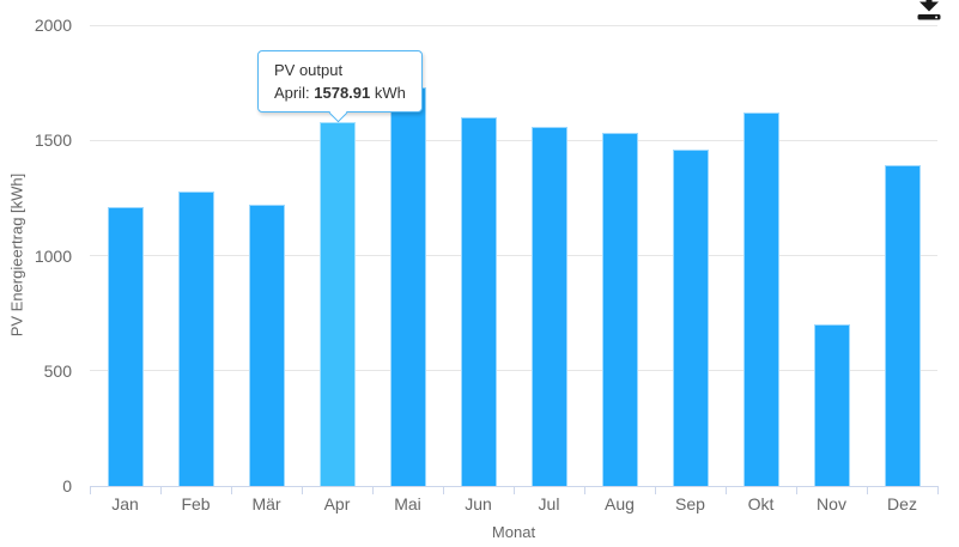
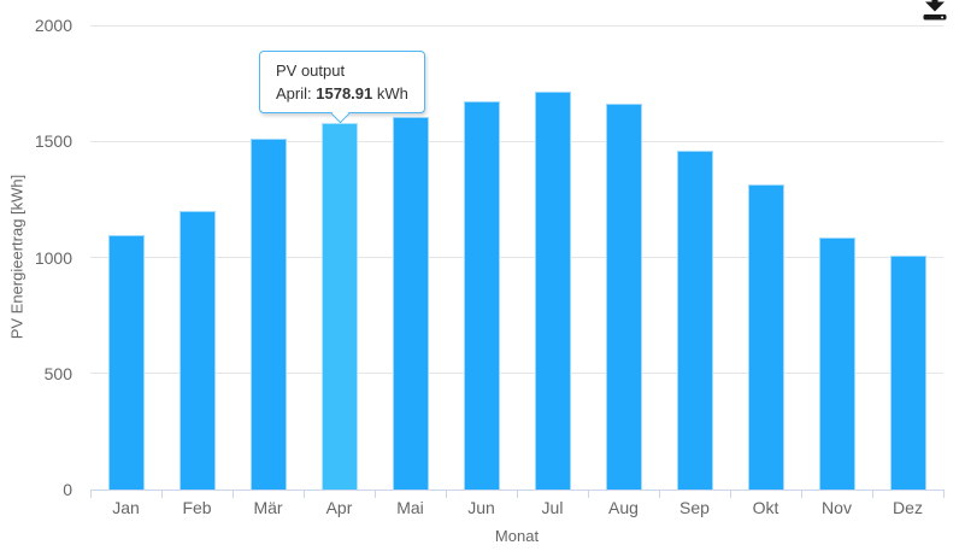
Jan: 1210 -> 1100
Feb: 1280 -> 1200
Mär: 1220 -> 1510
Mai: 1730 -> 1600
Jun: 1600 -> 1670
Jul: 1560 -> 1720
Aug: 1530 -> 1660
Okt: 1620 -> 1310
Nov: 700 -> 1090
Dez: 1390 -> 1010
